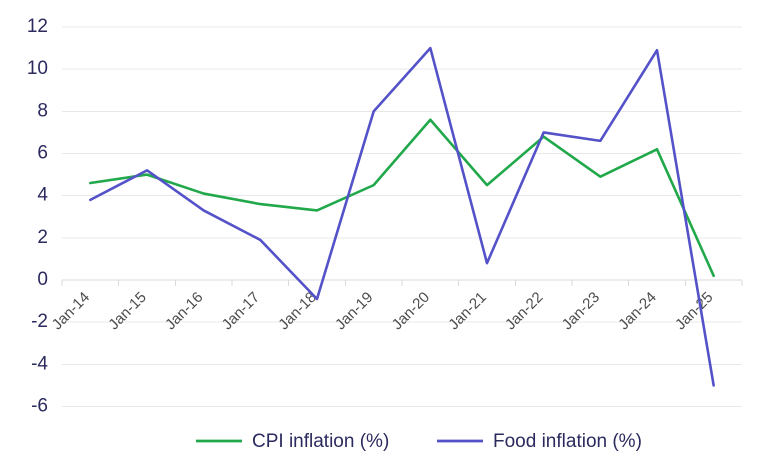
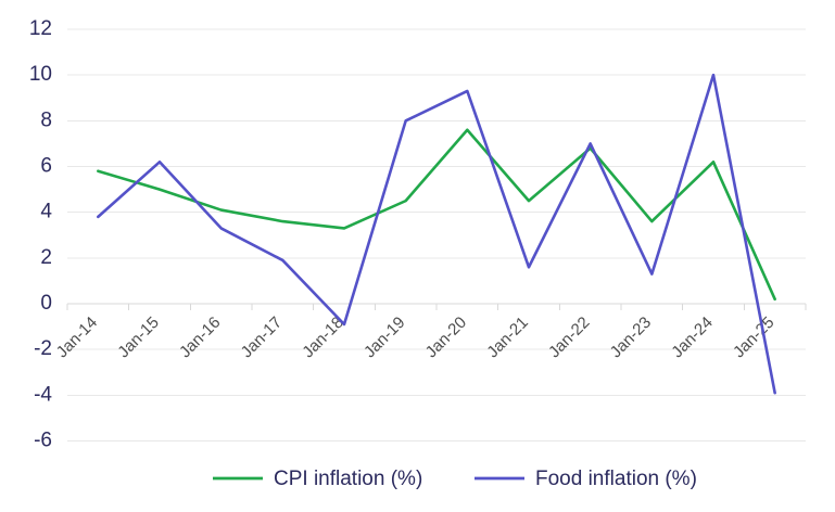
CPI inflation (%)/Jan-14: 4.6 -> 5.8
Food inflation (%)/Jan-15: 5.2 -> 6.2
Food inflation (%)/Jan-20: 11.0 -> 9.3
Food inflation (%)/Jan-21: 0.8 -> 1.6
CPI inflation (%)/Jan-23: 4.9 -> 3.6
Food inflation (%)/Jan-23: 6.6 -> 1.3
Food inflation (%)/Jan-24: 10.9 -> 10.0
Food inflation (%)/Jan-25: -5.0 -> -3.9
